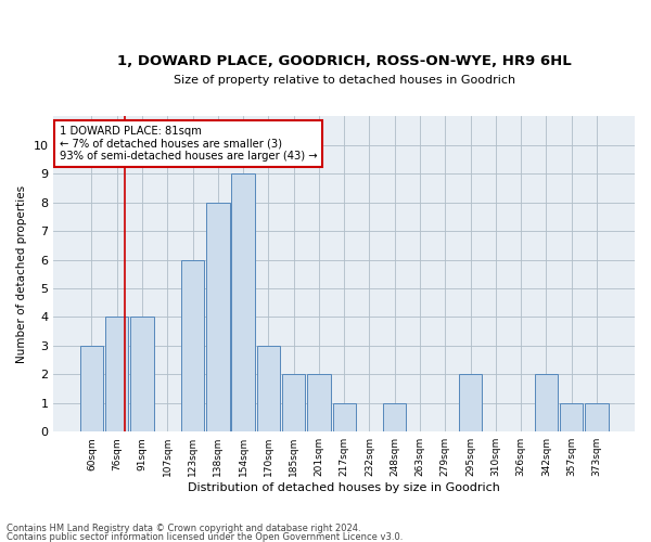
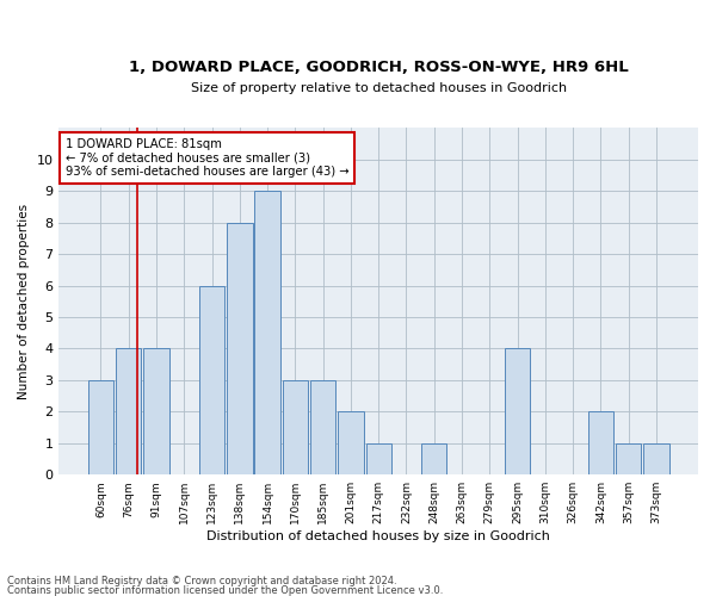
185sqm: 2 -> 3
295sqm: 2 -> 4
